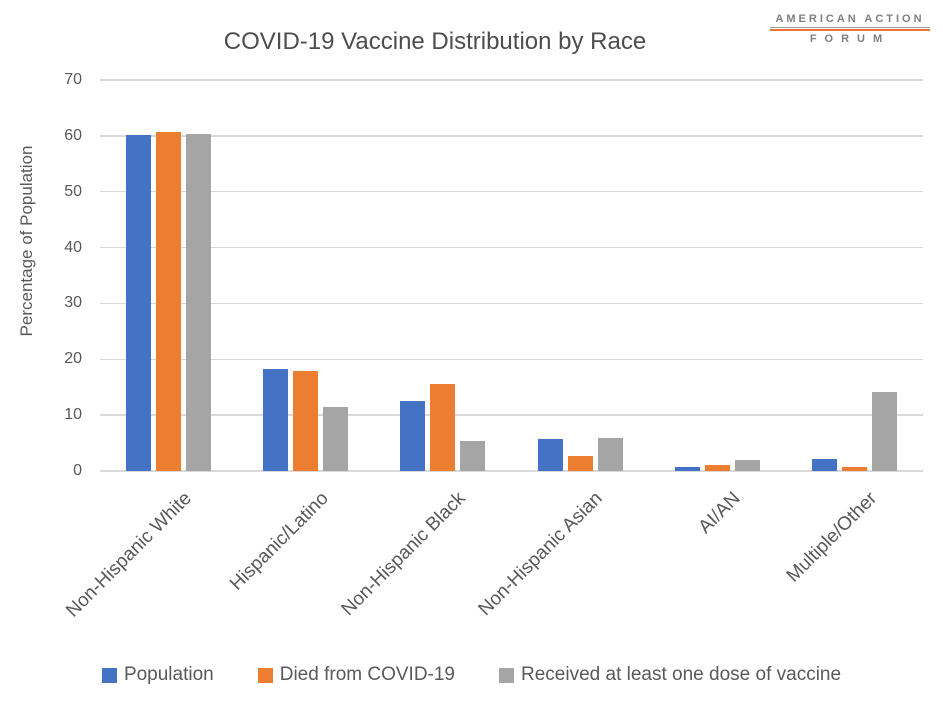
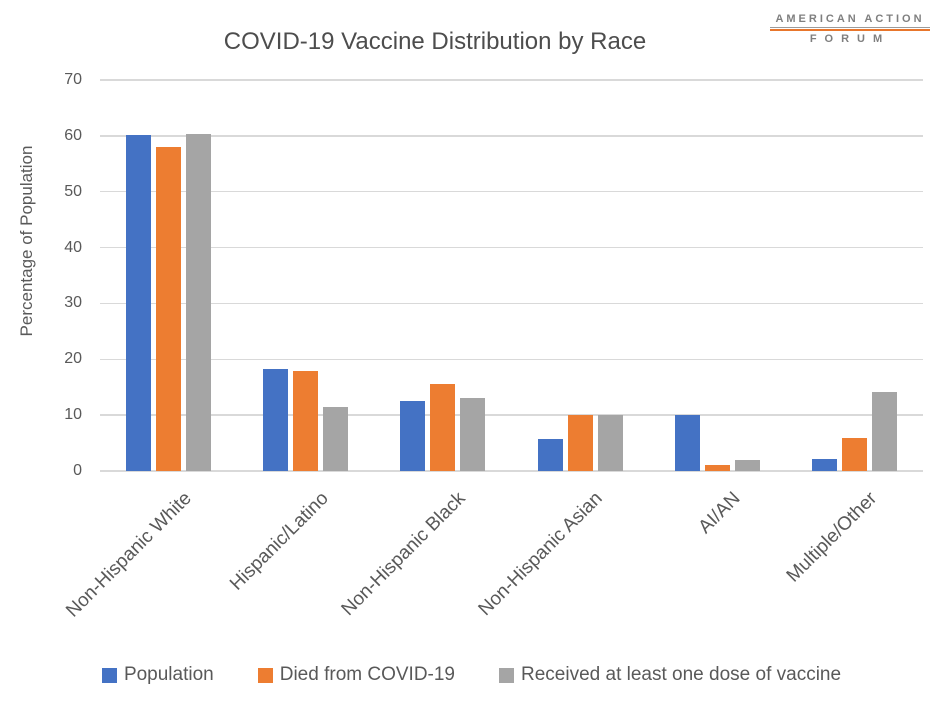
Died from COVID-19/Non-Hispanic White: 61 -> 58
Received at least one dose of vaccine/Non-Hispanic Black: 5 -> 13
Died from COVID-19/Non-Hispanic Asian: 3 -> 10
Received at least one dose of vaccine/Non-Hispanic Asian: 6 -> 10
Population/AI/AN: 1 -> 10
Died from COVID-19/Multiple/Other: 1 -> 6
